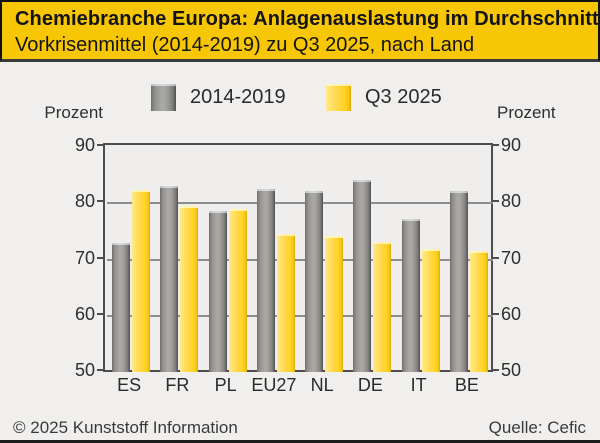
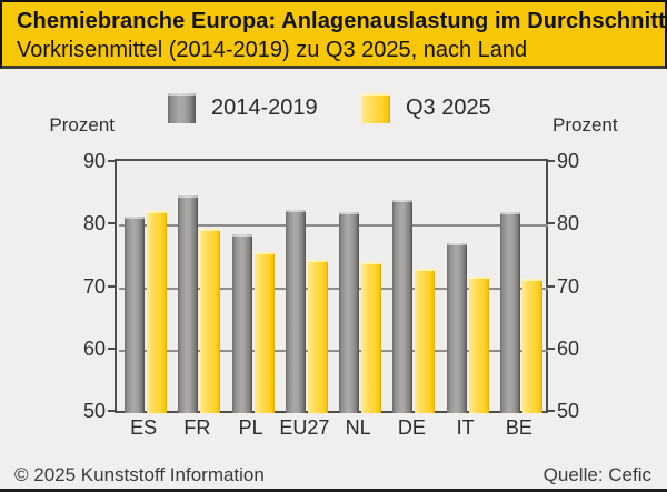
2014-2019/ES: 73 -> 82
2014-2019/FR: 83 -> 85
Q3 2025/PL: 79 -> 76
